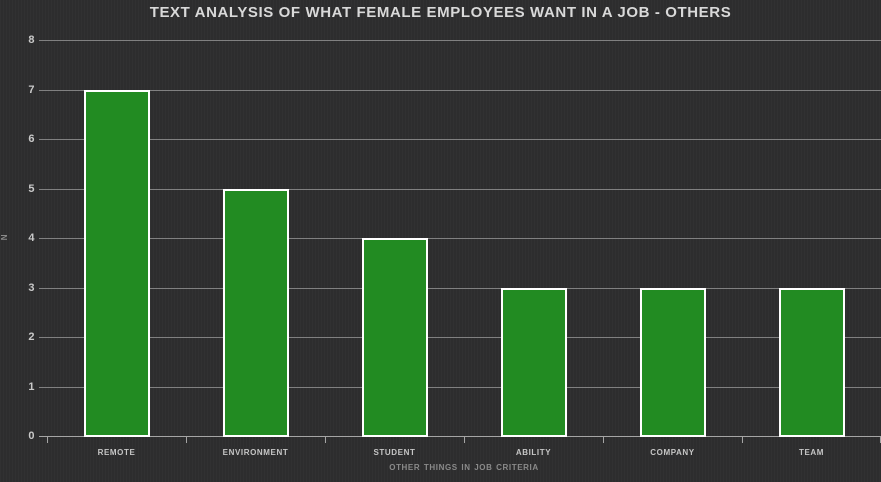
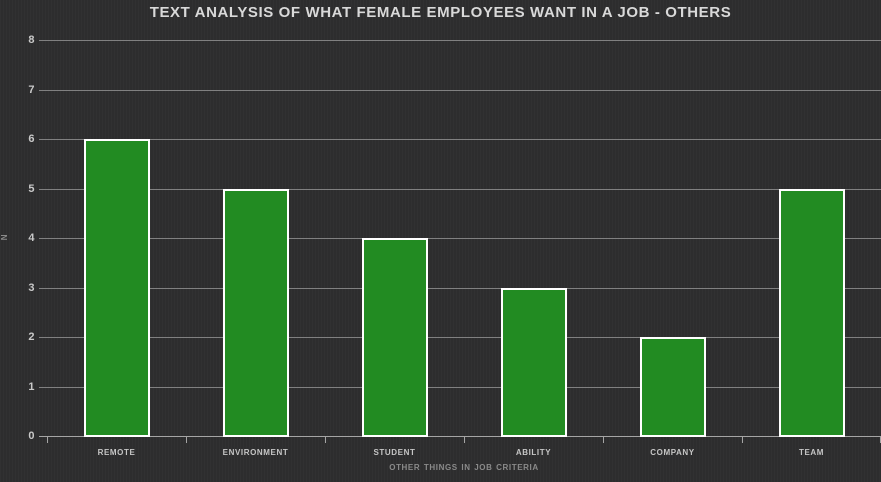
remote: 7 -> 6
company: 3 -> 2
team: 3 -> 5
